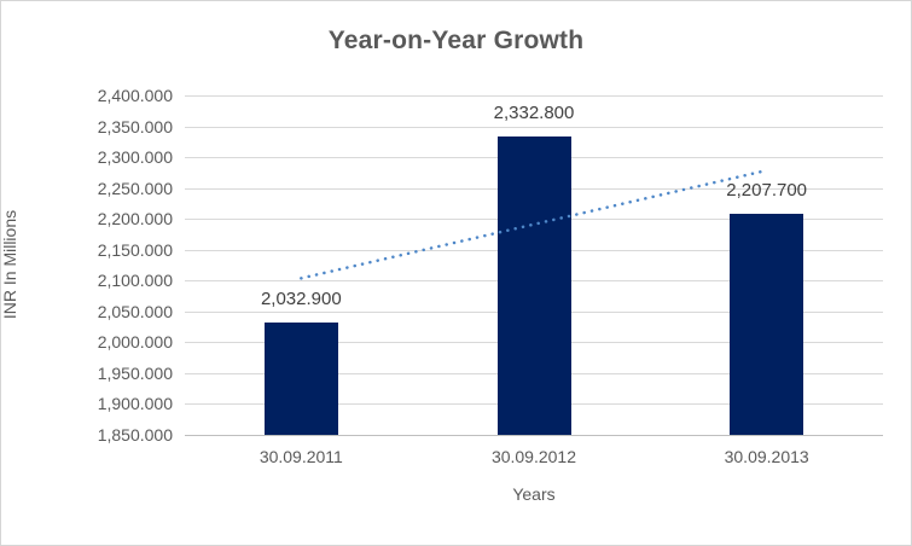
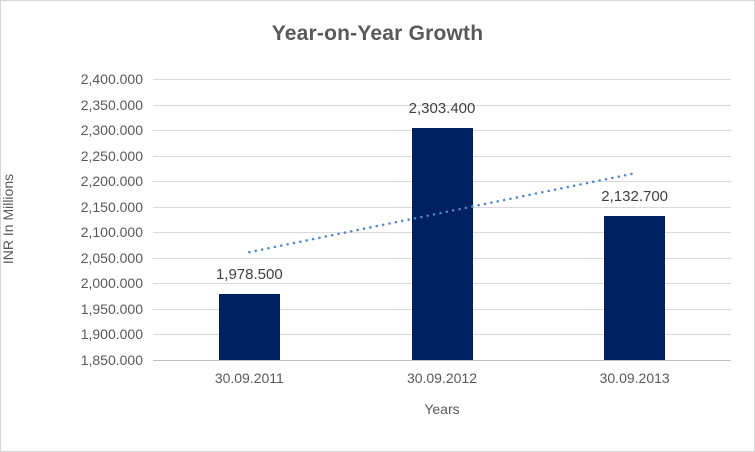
30.09.2011: 2,032.900 -> 1,978.500
30.09.2012: 2,332.800 -> 2,303.400
30.09.2013: 2,207.700 -> 2,132.700
